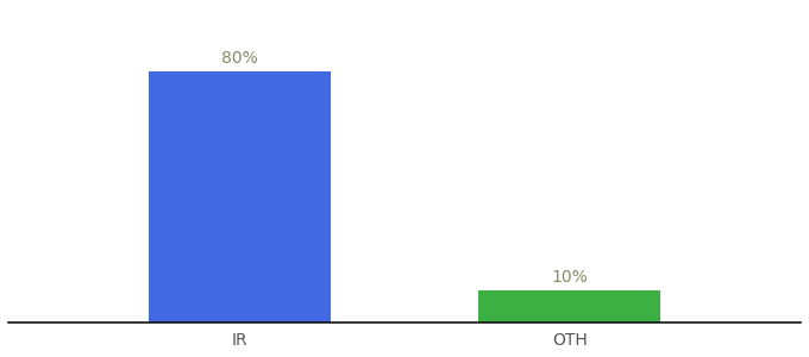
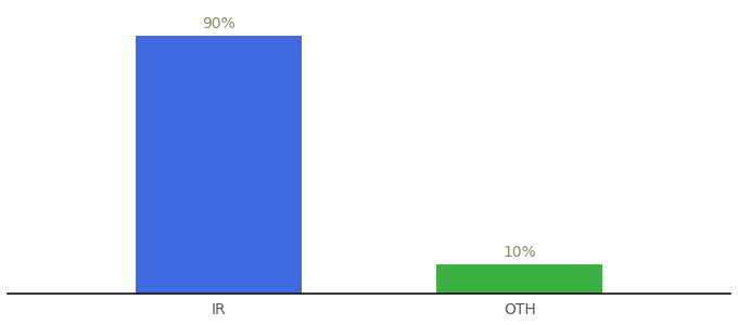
IR: 80% -> 90%
